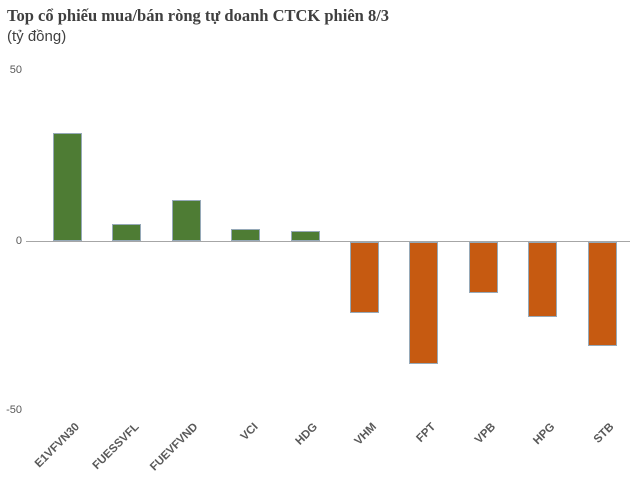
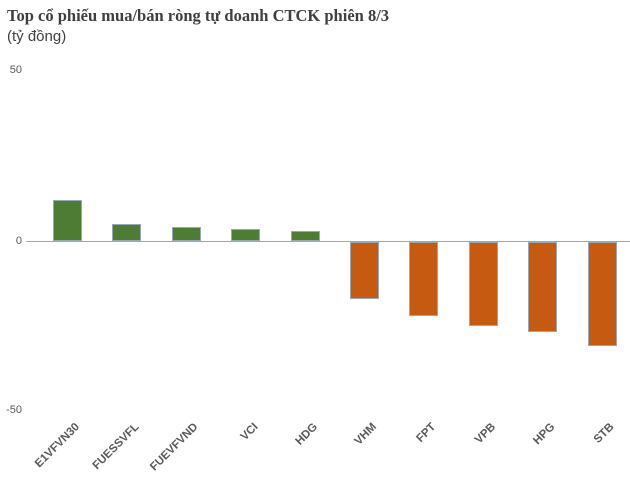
E1VFVN30: 32 -> 12
FUEVFVND: 12 -> 4
VHM: -21 -> -17
FPT: -36 -> -22
VPB: -15 -> -25
HPG: -22 -> -27
